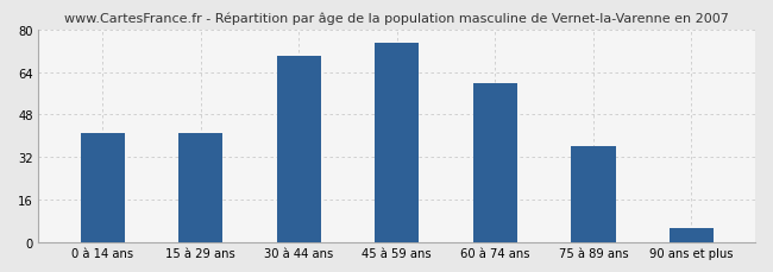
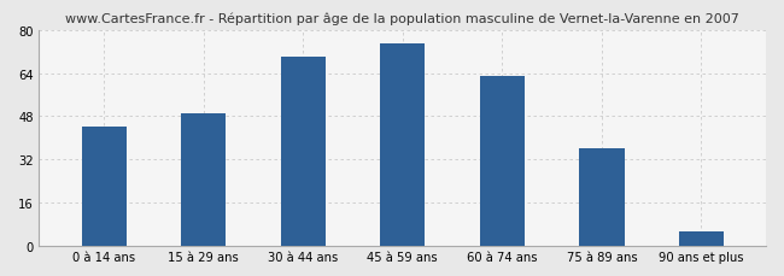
0 à 14 ans: 41 -> 44
15 à 29 ans: 41 -> 49
60 à 74 ans: 60 -> 63
